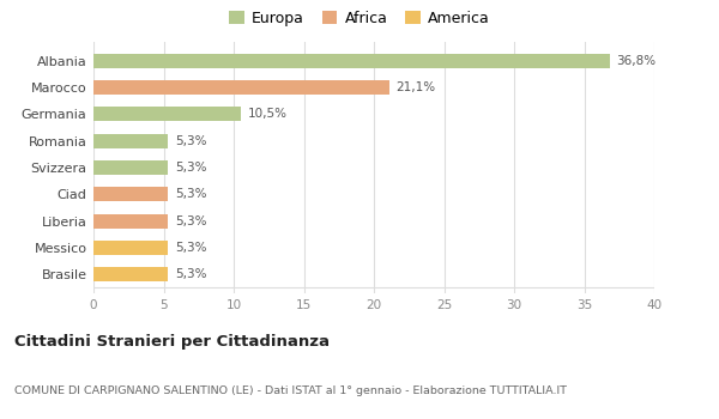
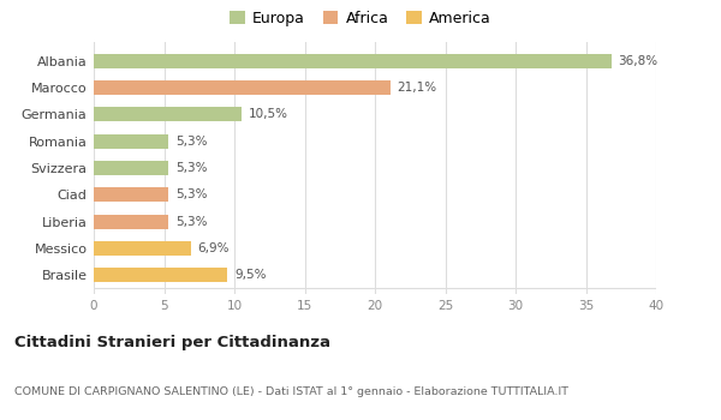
Messico: 5,3% -> 6,9%
Brasile: 5,3% -> 9,5%
